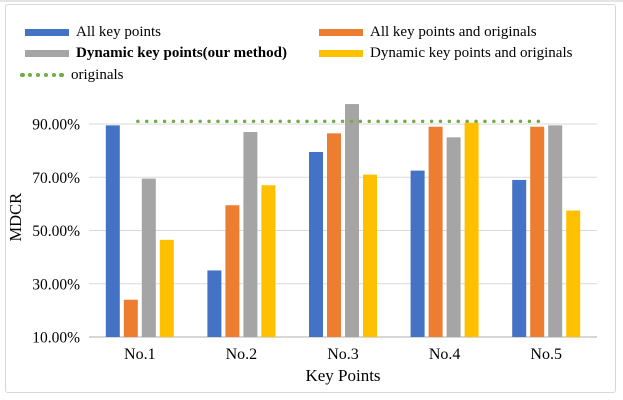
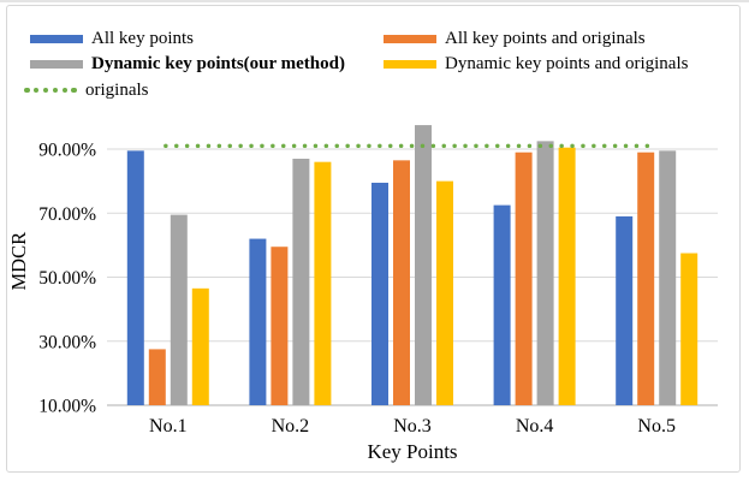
All key points and originals/No.1: 24% -> 28%
All key points/No.2: 35% -> 62%
Dynamic key points and originals/No.2: 67% -> 86%
Dynamic key points and originals/No.3: 71% -> 80%
Dynamic key points(our method)/No.4: 85% -> 92%
